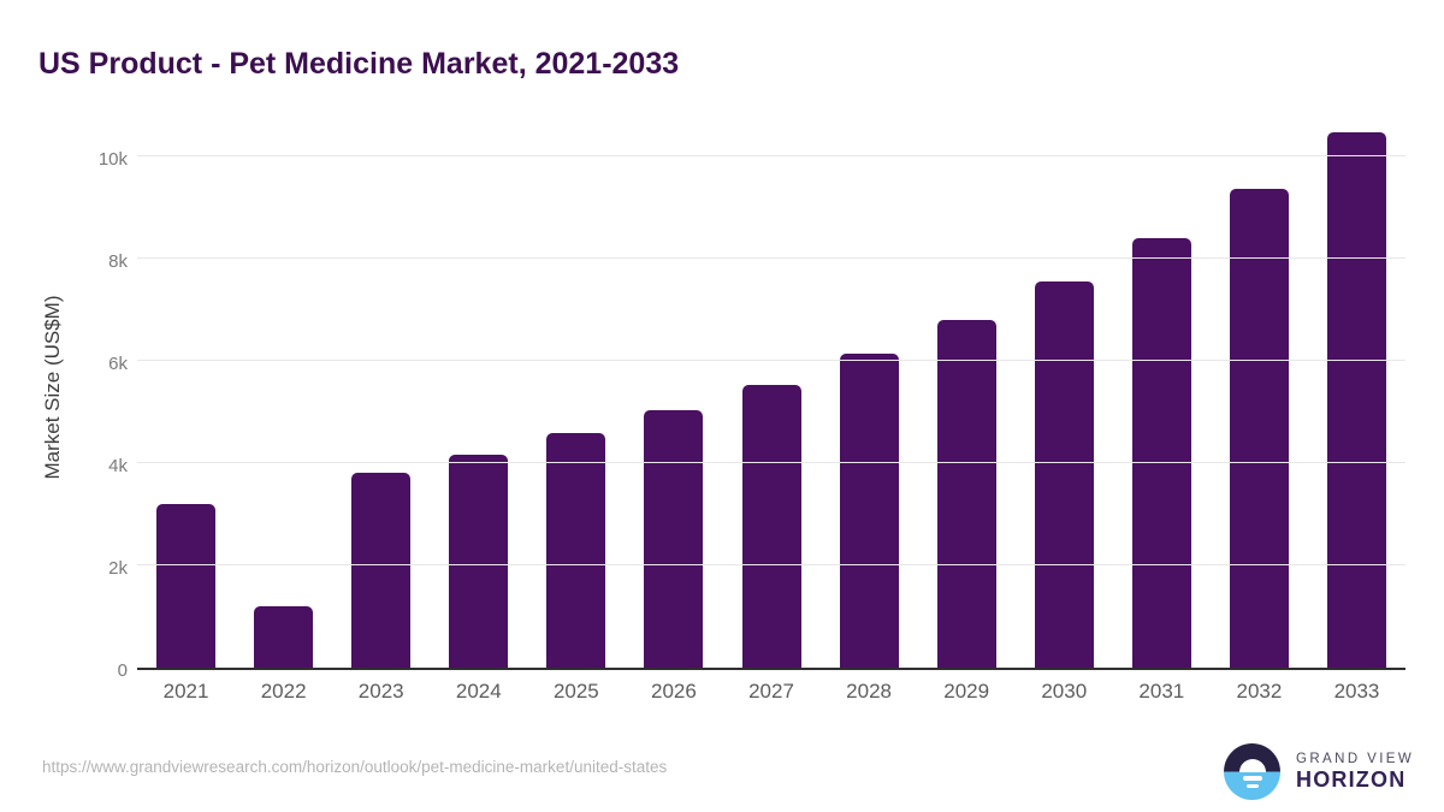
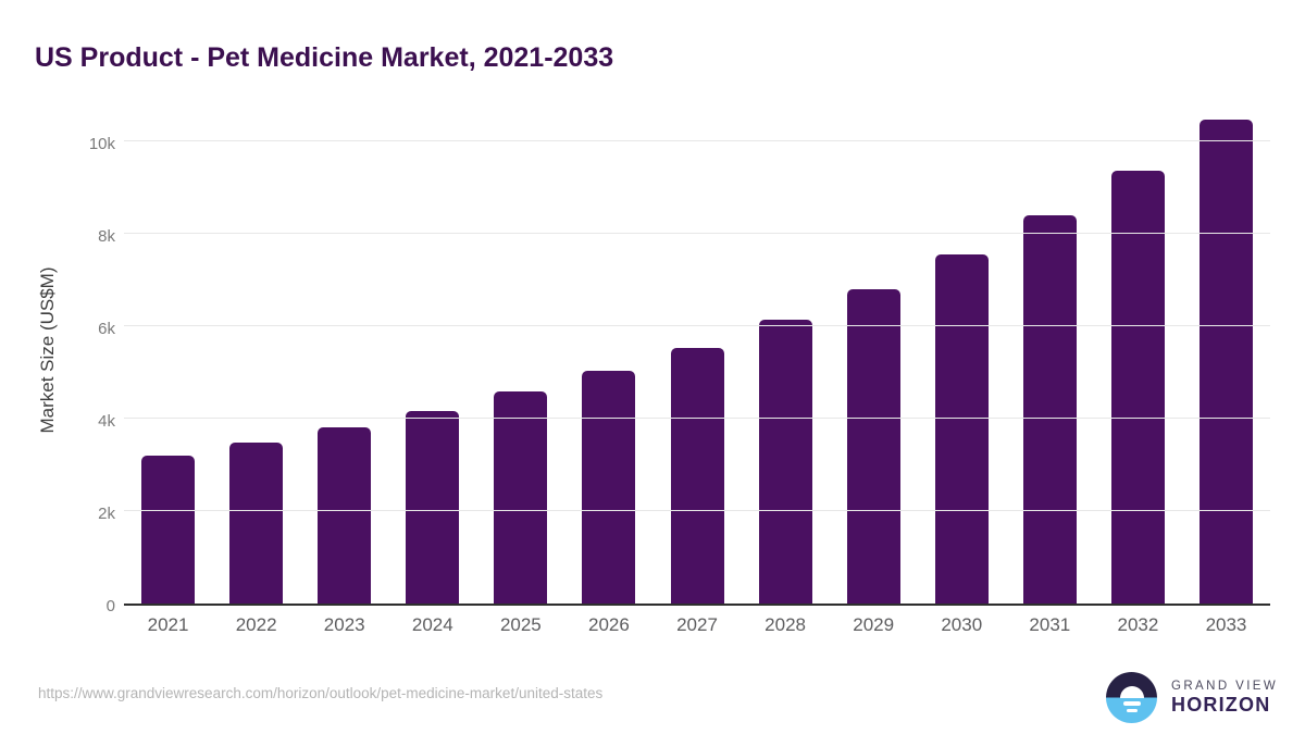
2022: 1.2k -> 3.5k
